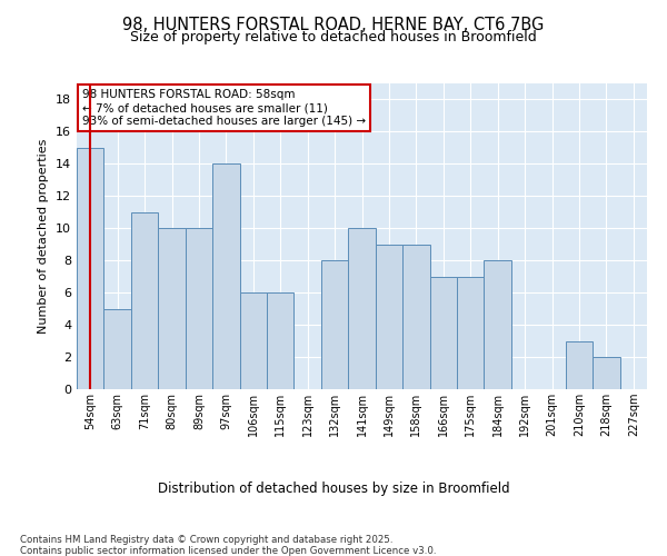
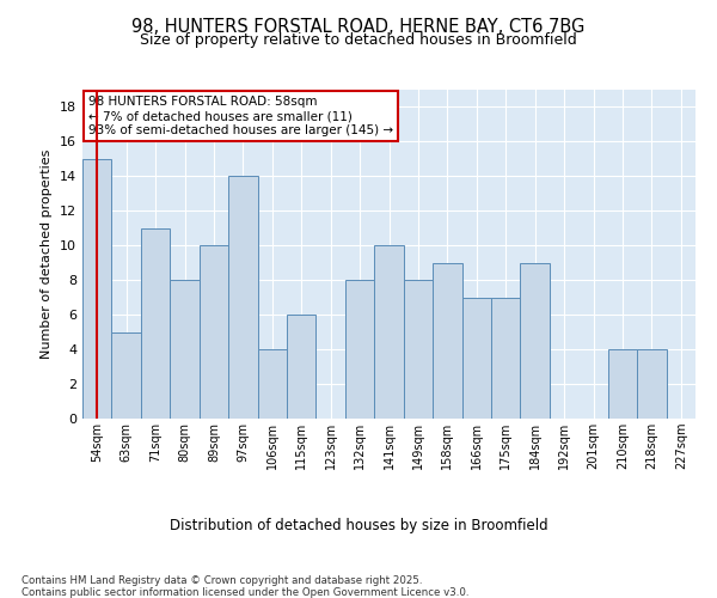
80sqm: 10 -> 8
106sqm: 6 -> 4
149sqm: 9 -> 8
184sqm: 8 -> 9
210sqm: 3 -> 4
218sqm: 2 -> 4
